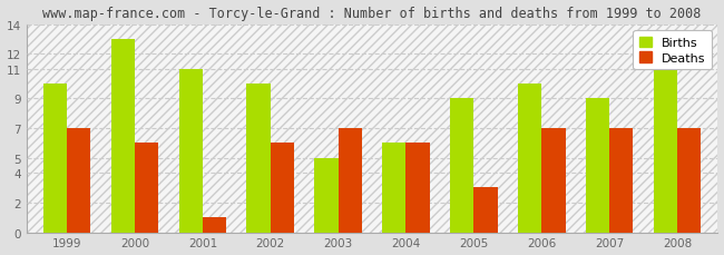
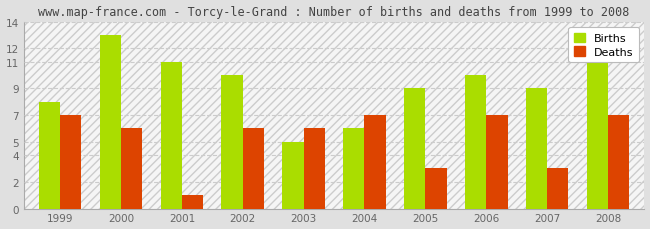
Births/1999: 10 -> 8
Deaths/2003: 7 -> 6
Deaths/2004: 6 -> 7
Deaths/2007: 7 -> 3
